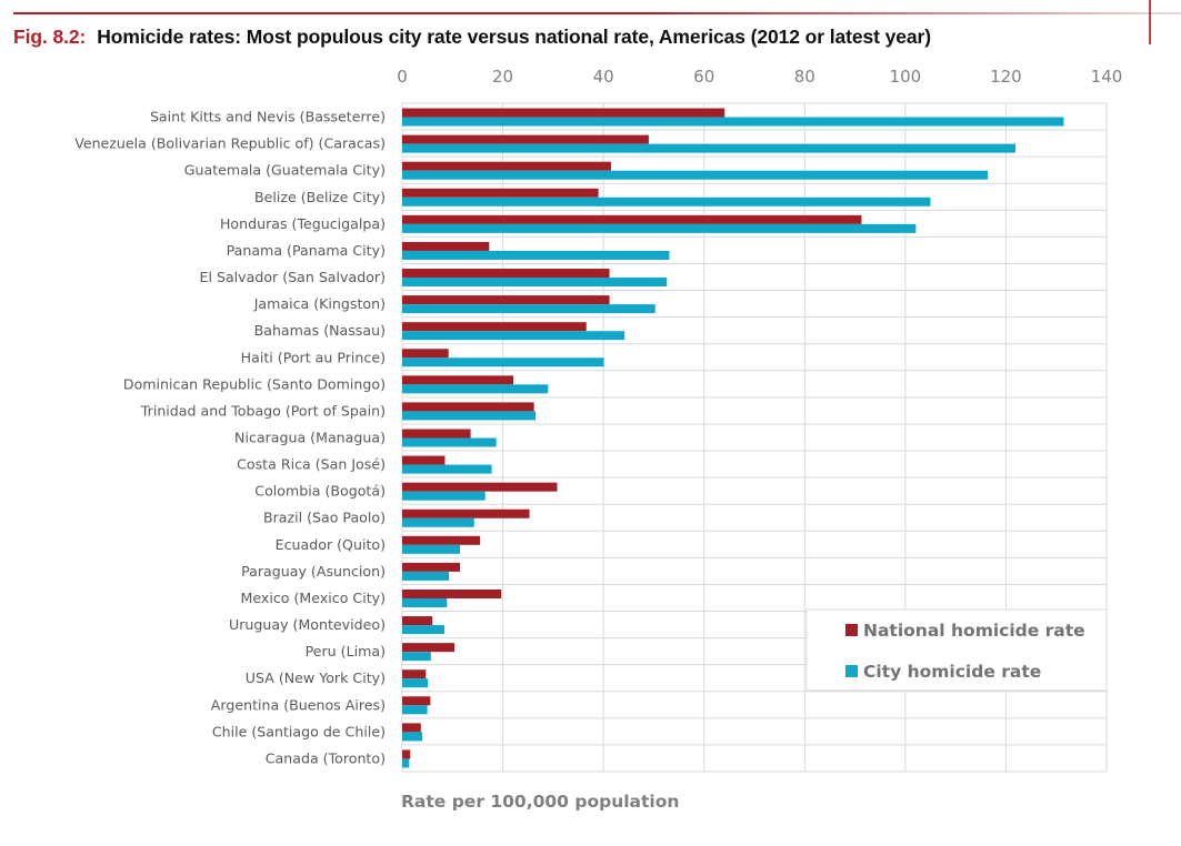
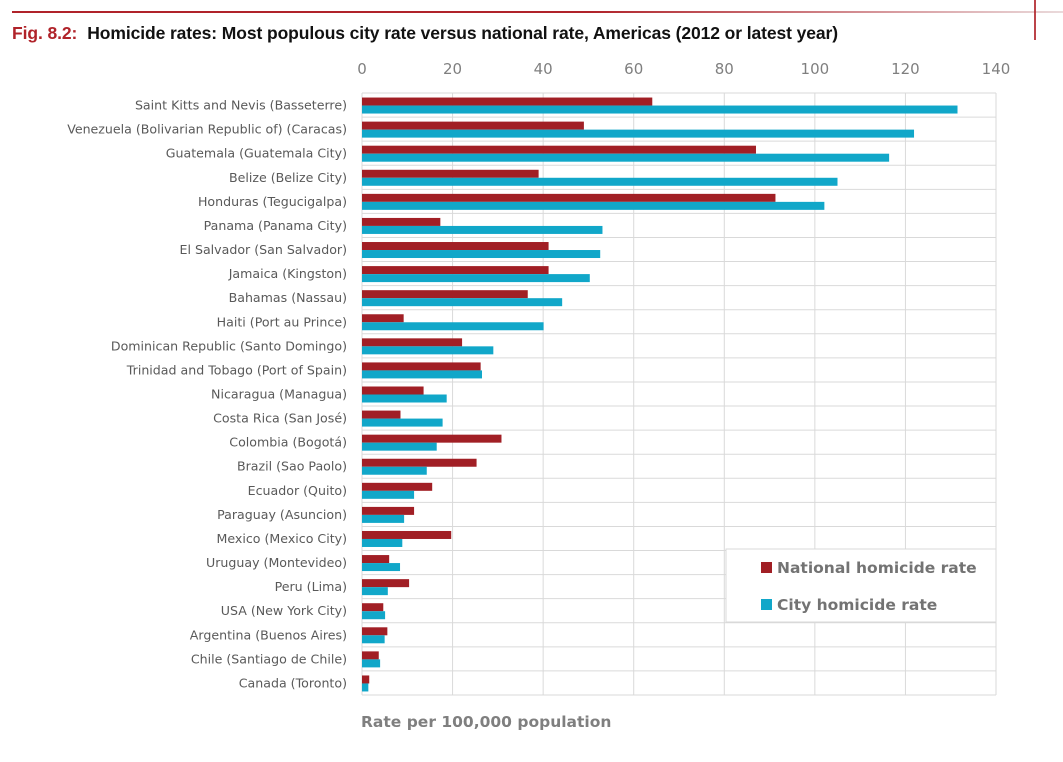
National homicide rate/Guatemala (Guatemala City): 42 -> 87
